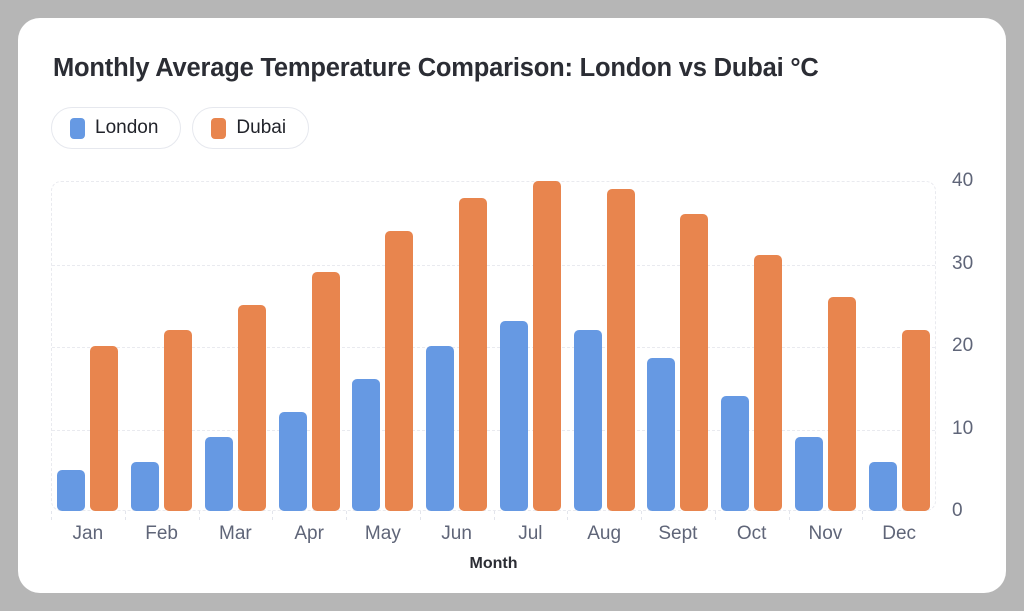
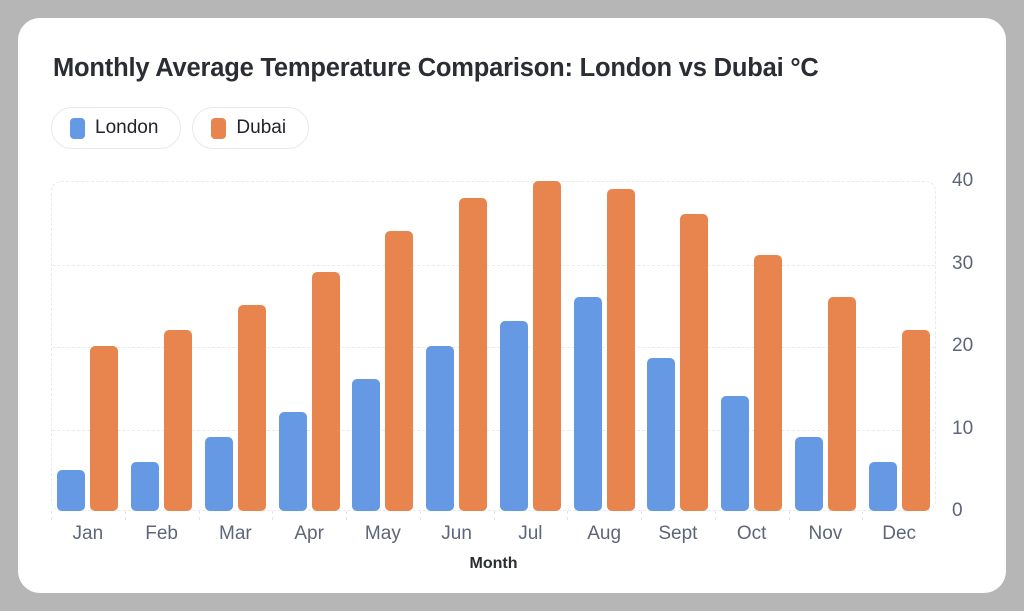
London/Aug: 22 -> 26
